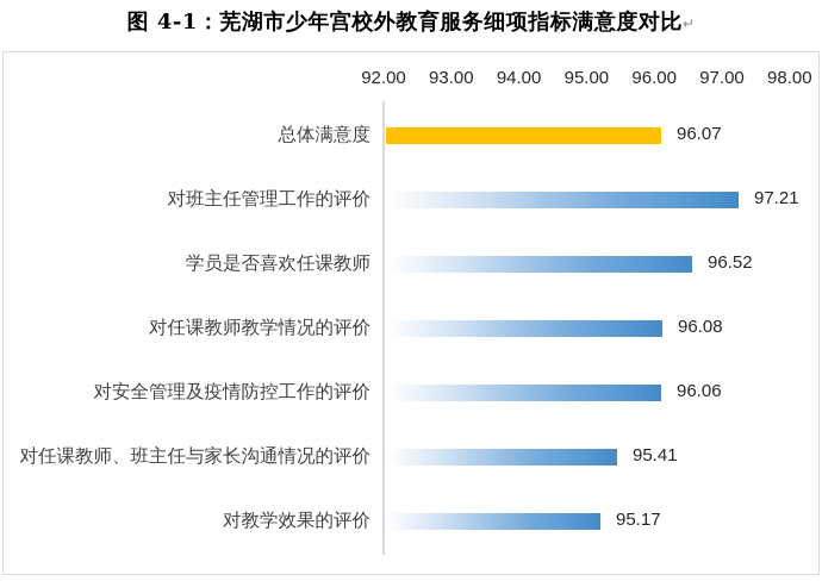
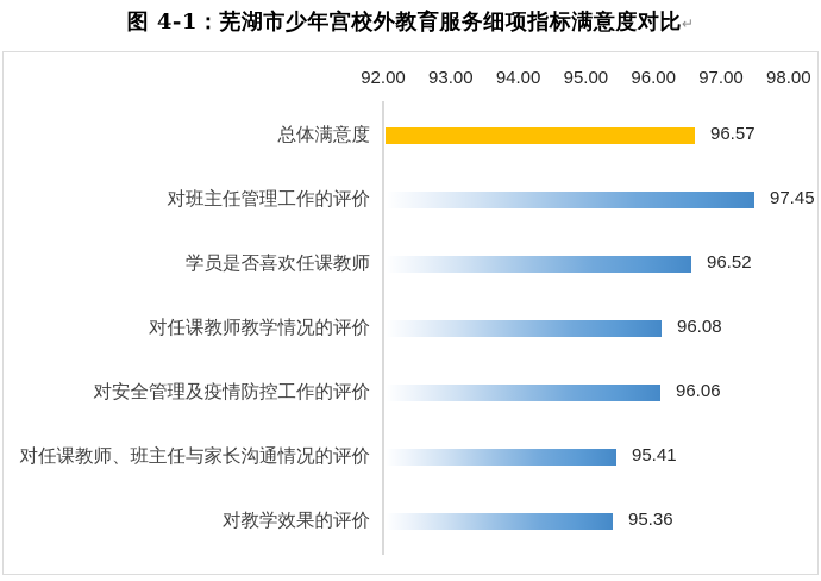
总体满意度: 96.07 -> 96.57
对班主任管理工作的评价: 97.21 -> 97.45
对教学效果的评价: 95.17 -> 95.36
